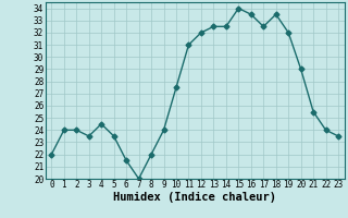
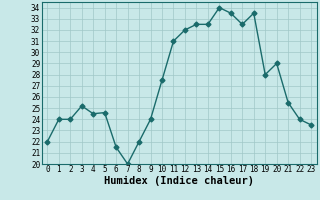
3: 23.5 -> 25.2
5: 23.5 -> 24.6
19: 32.0 -> 28.0
